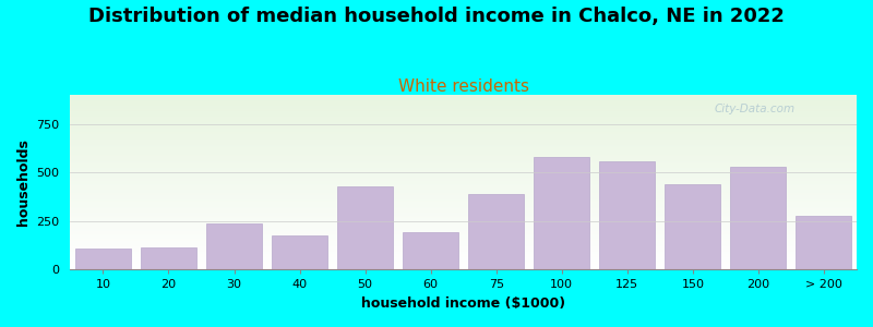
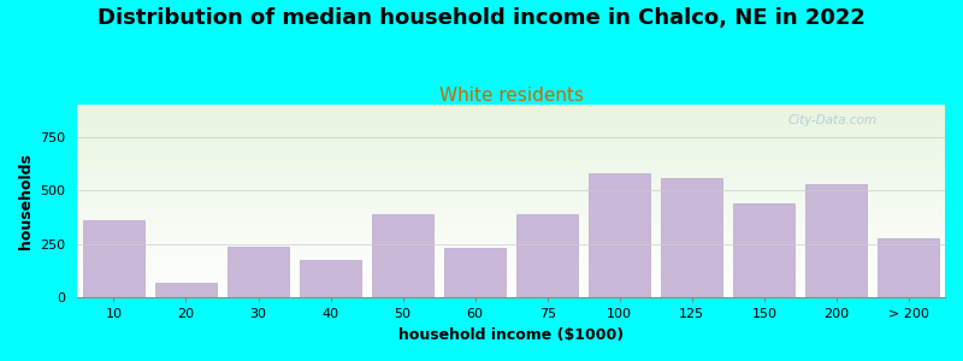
10: 110 -> 360
20: 120 -> 70
50: 430 -> 390
60: 200 -> 230
